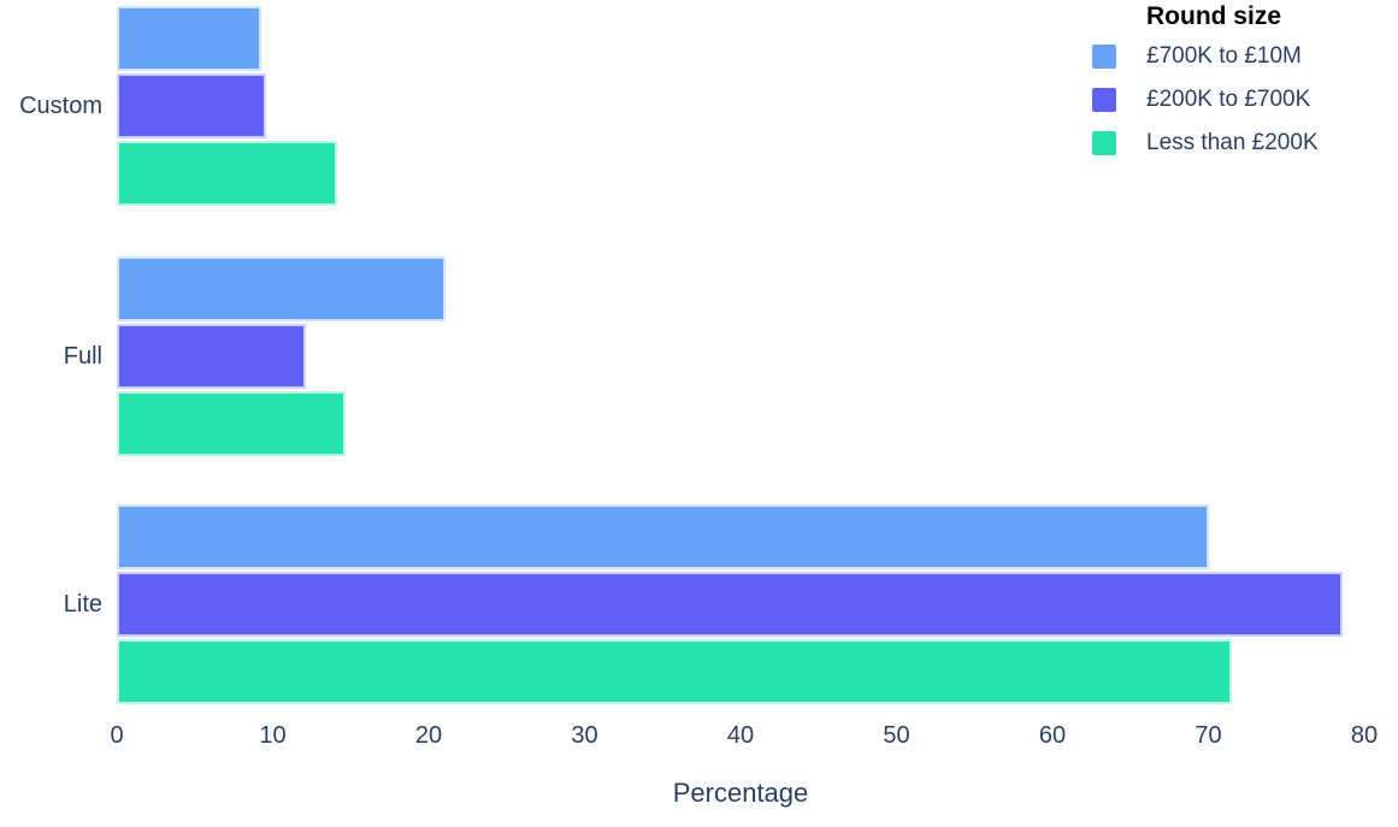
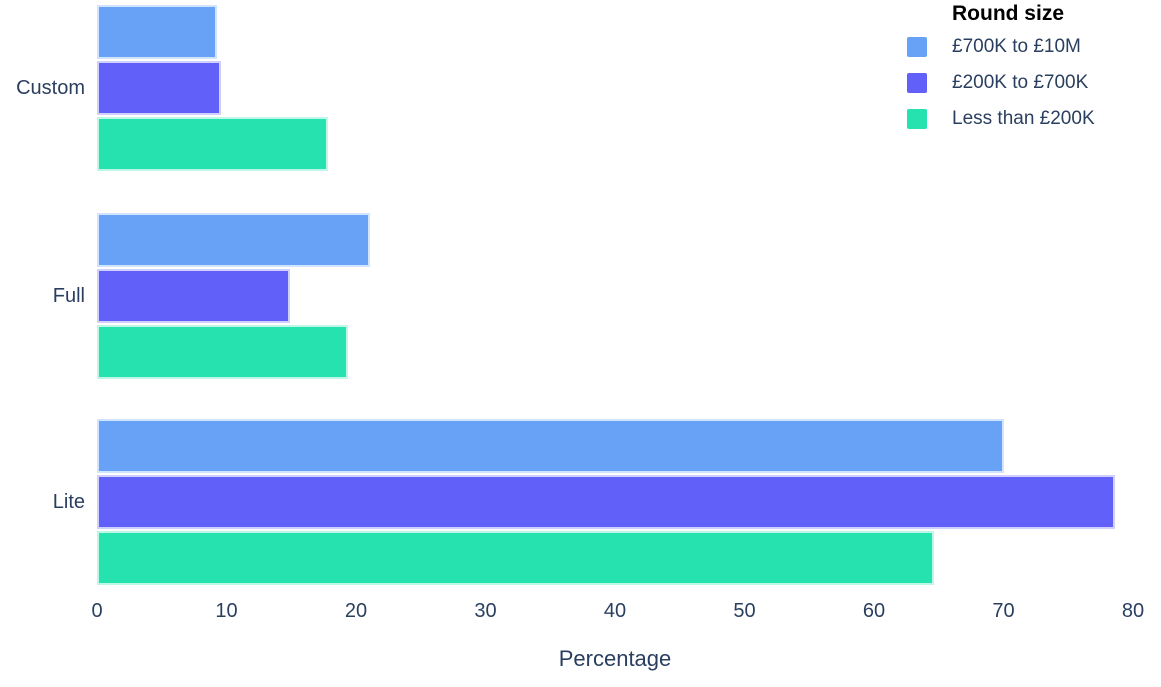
Less than £200K/Custom: 14.1 -> 17.8
£200K to £700K/Full: 12.1 -> 14.9
Less than £200K/Full: 14.7 -> 19.4
Less than £200K/Lite: 71.5 -> 64.6
